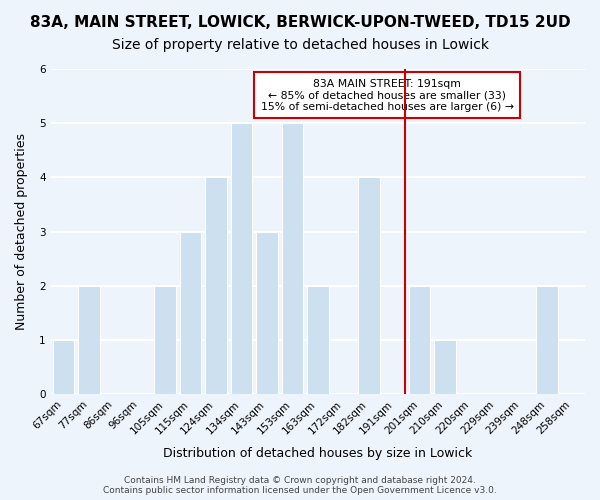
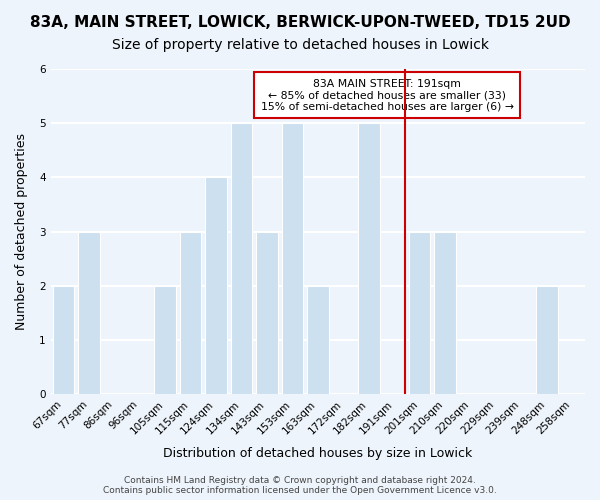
67sqm: 1 -> 2
77sqm: 2 -> 3
182sqm: 4 -> 5
201sqm: 2 -> 3
210sqm: 1 -> 3
